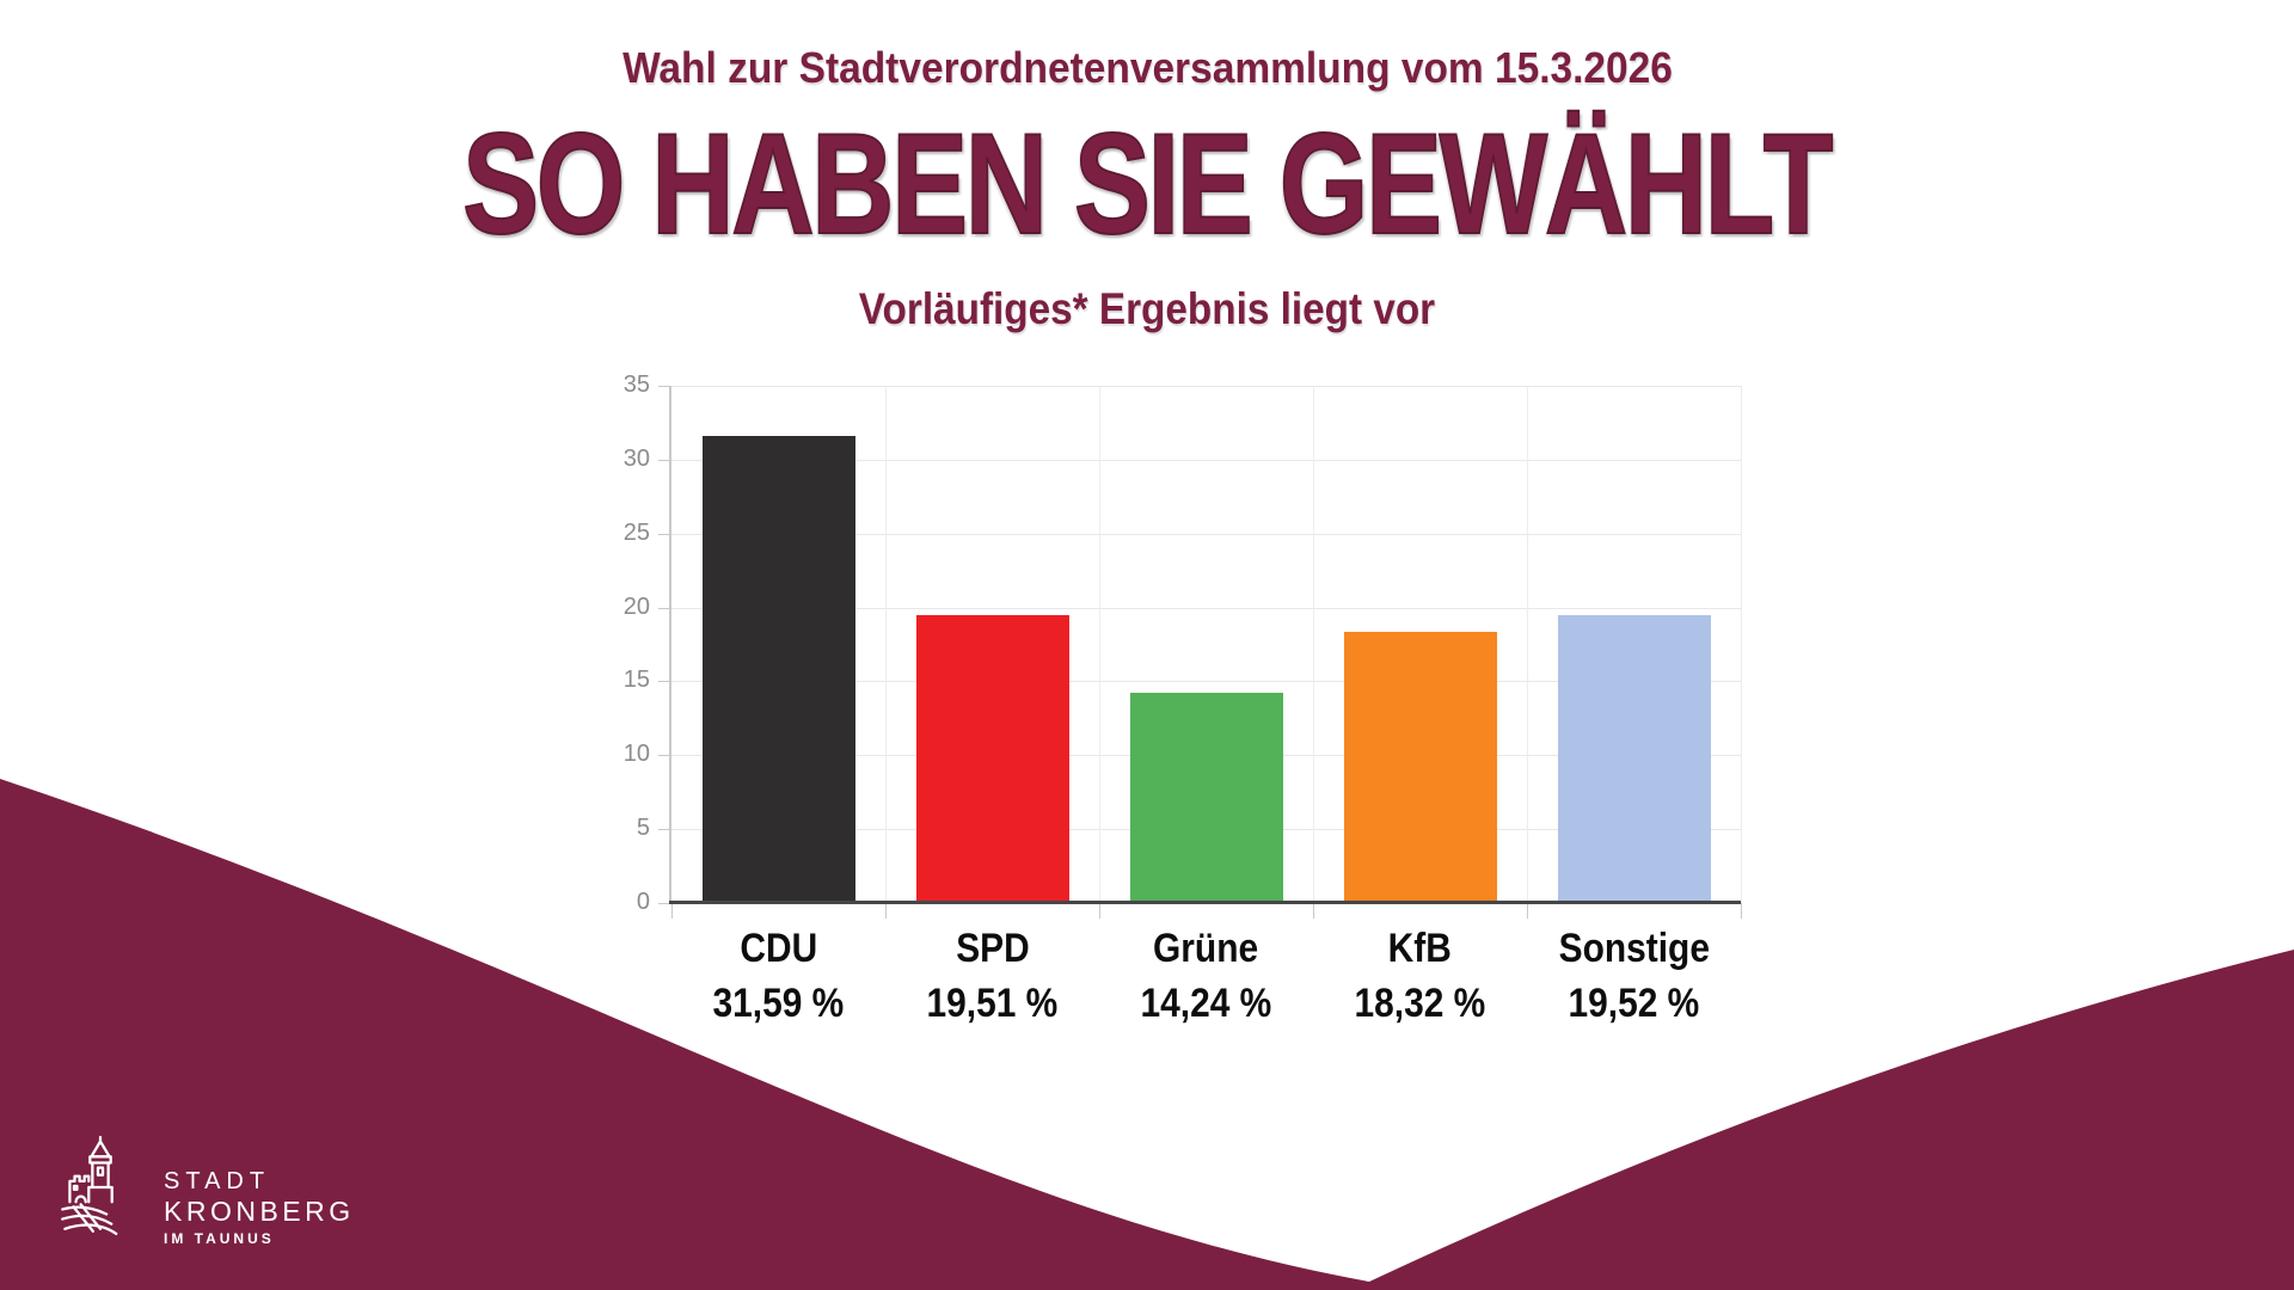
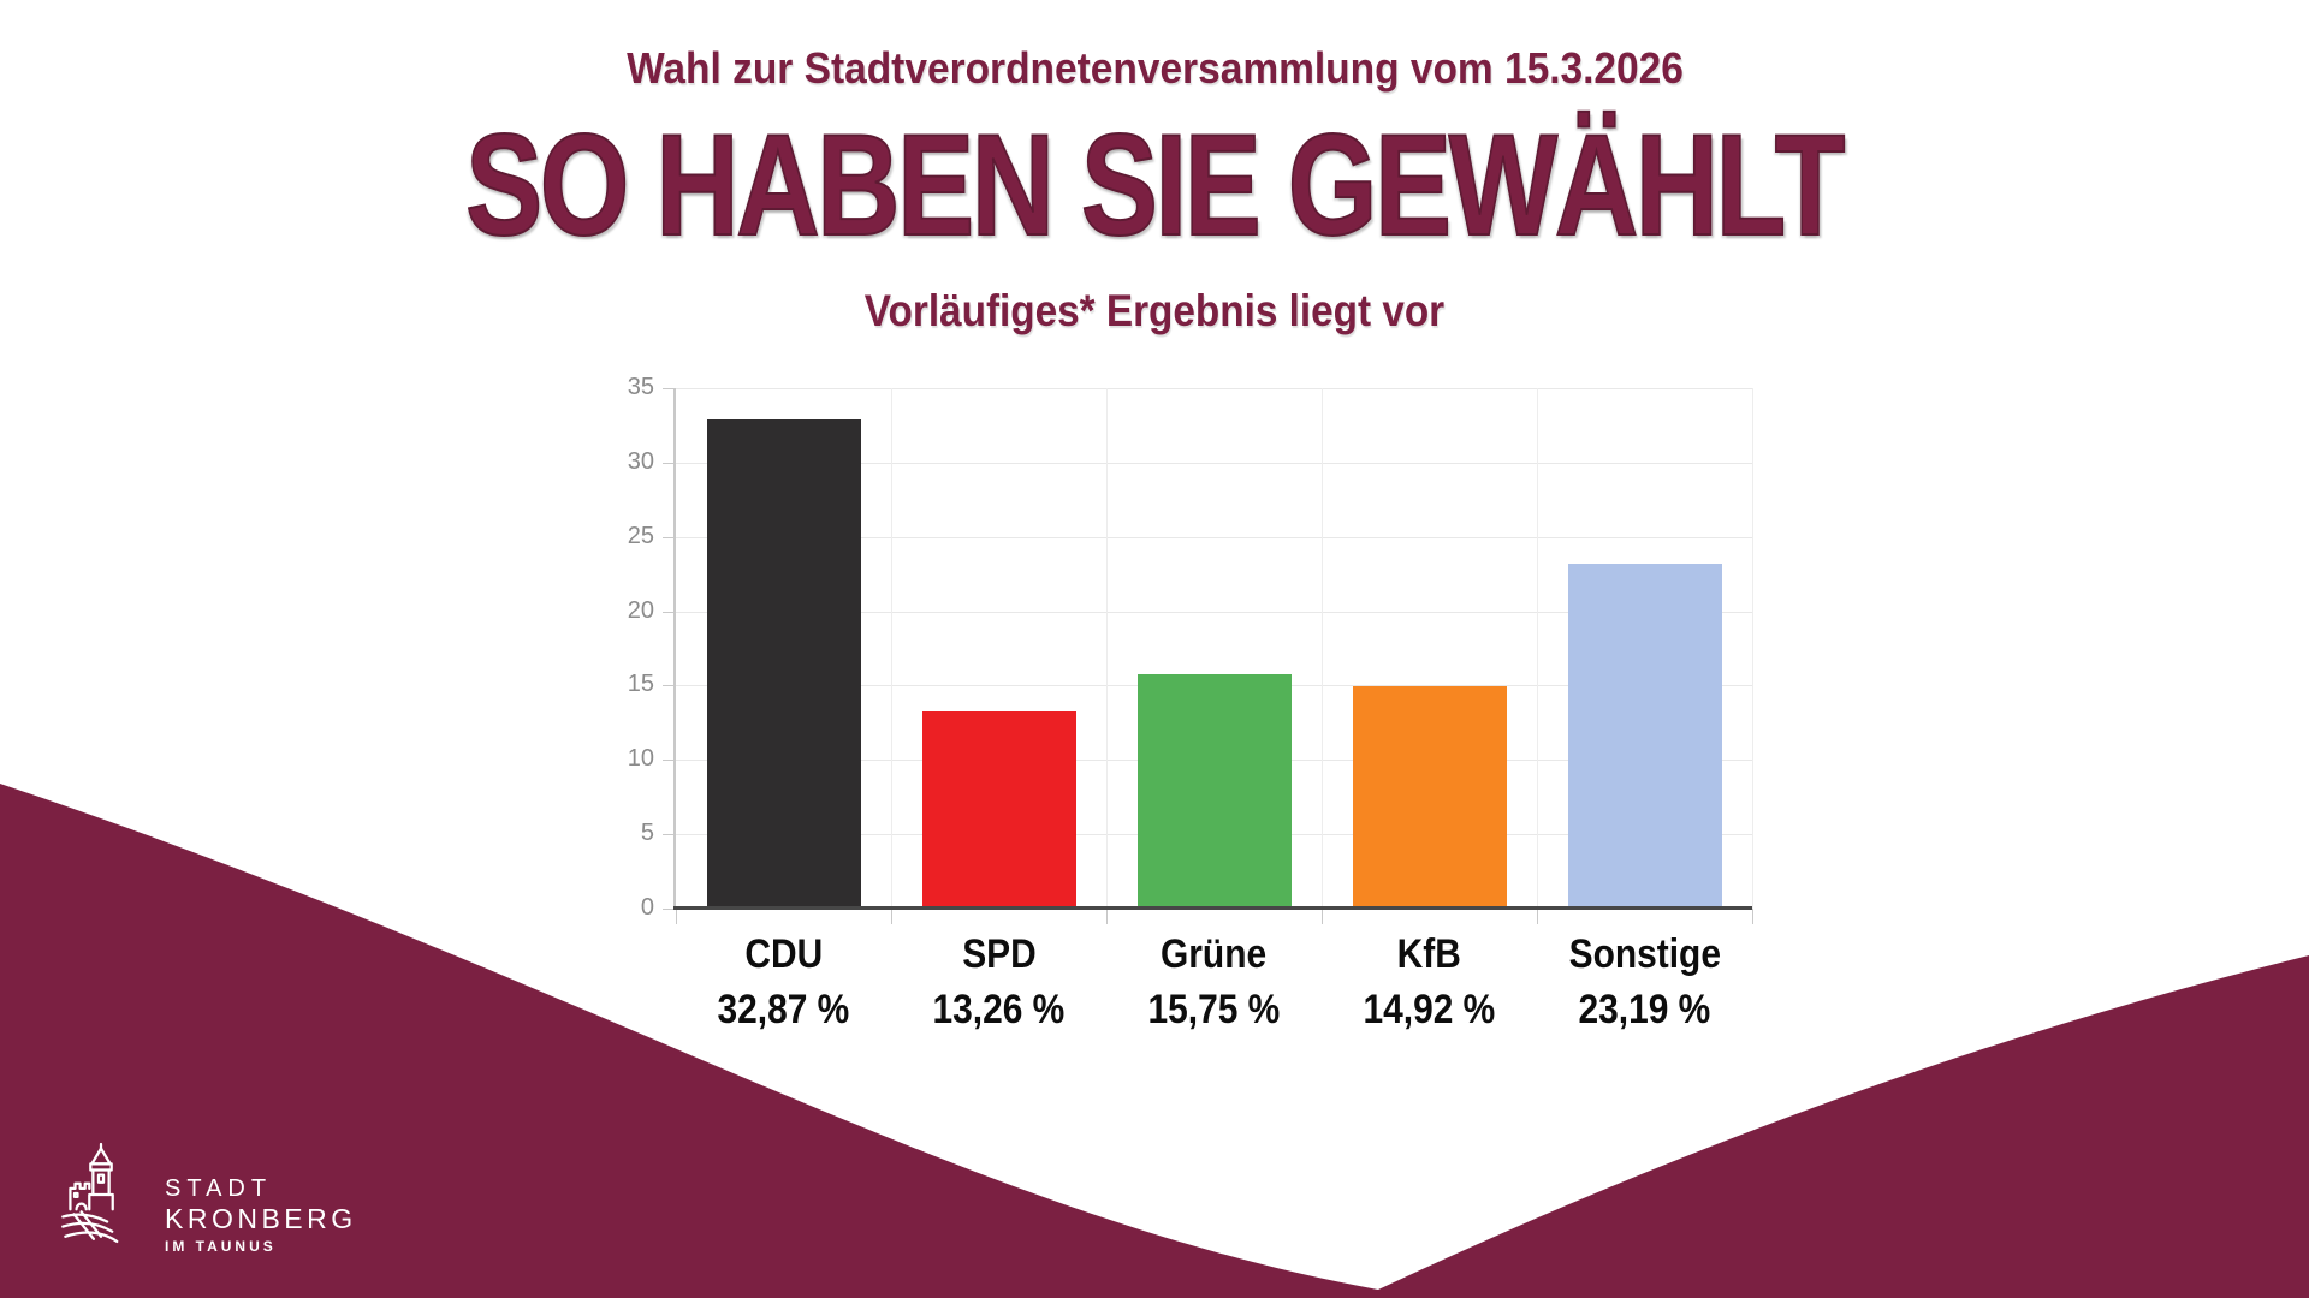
CDU: 31,59 -> 32,87
SPD: 19,51 -> 13,26
Grüne: 14,24 -> 15,75
KfB: 18,32 -> 14,92
Sonstige: 19,52 -> 23,19
